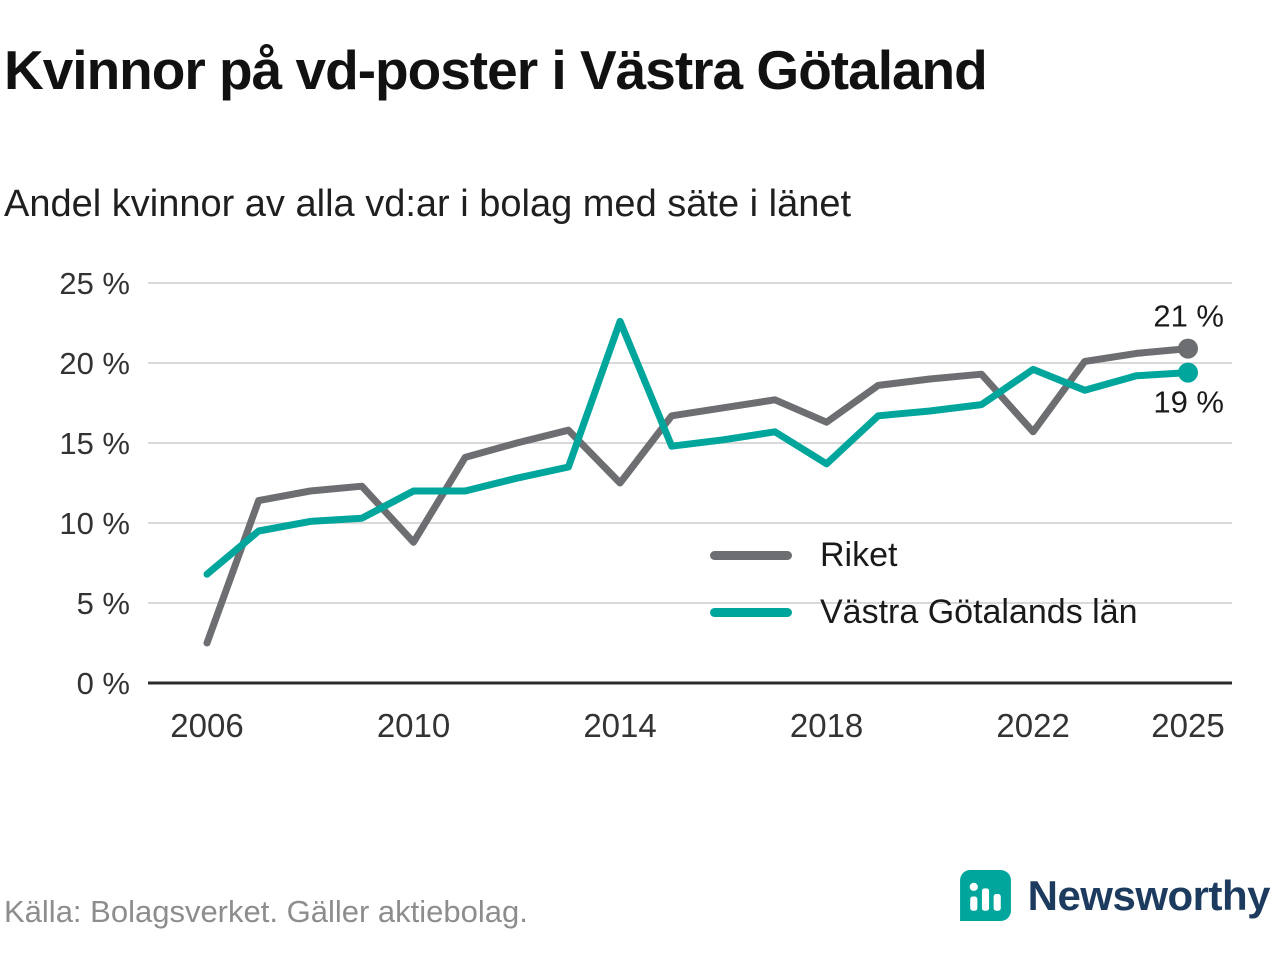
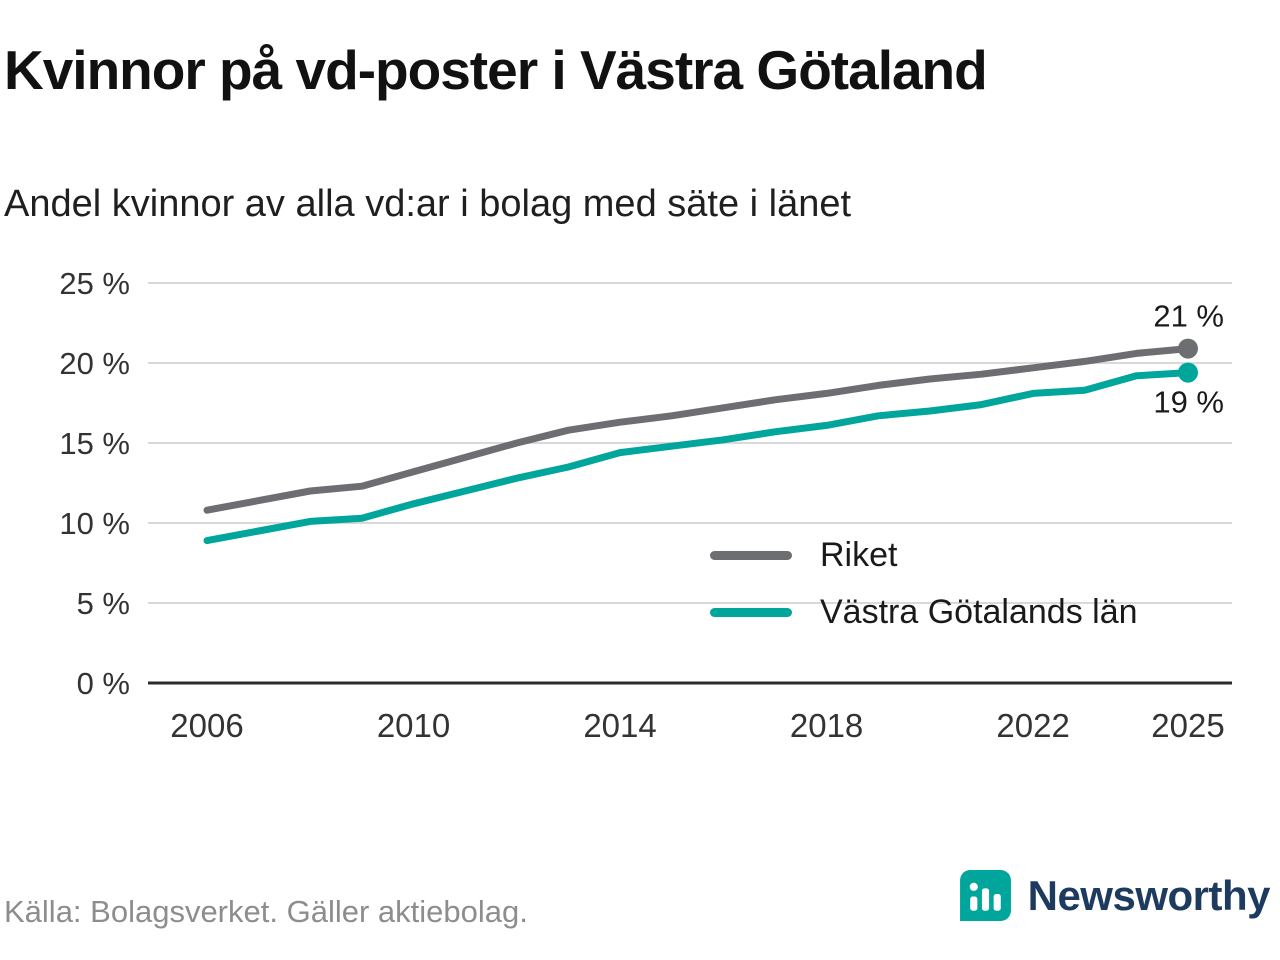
Riket/2006: 2.5% -> 10.8%
Västra Götalands län/2006: 6.8% -> 8.9%
Riket/2010: 8.8% -> 13.2%
Västra Götalands län/2010: 12.0% -> 11.2%
Riket/2014: 12.5% -> 16.3%
Västra Götalands län/2014: 22.6% -> 14.4%
Riket/2018: 16.3% -> 18.1%
Västra Götalands län/2018: 13.7% -> 16.1%
Riket/2022: 15.7% -> 19.7%
Västra Götalands län/2022: 19.6% -> 18.1%
